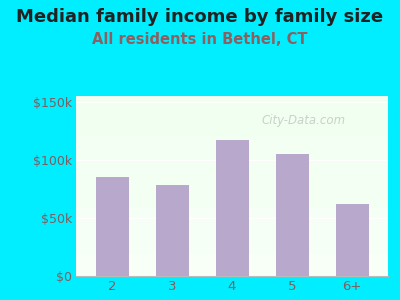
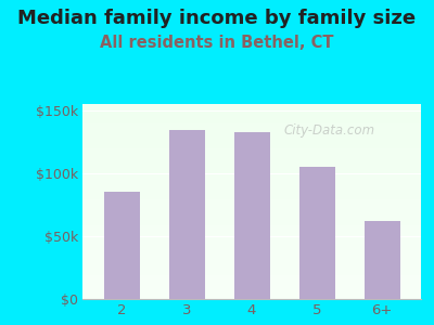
3: $78k -> $134k
4: $117k -> $133k
